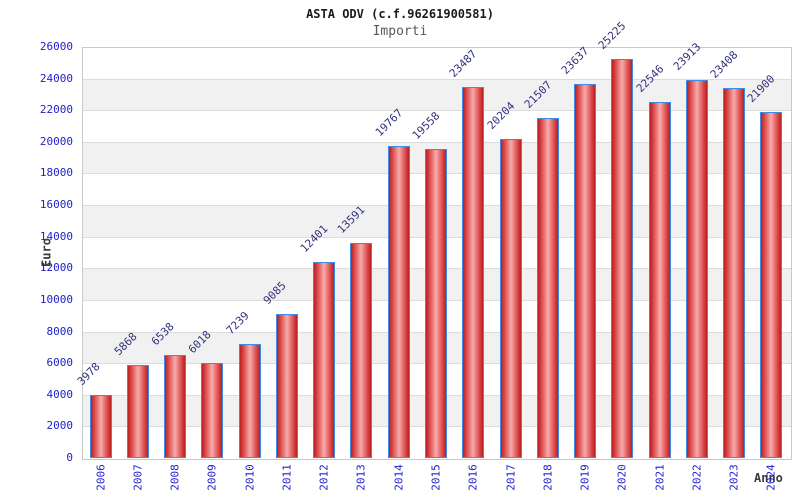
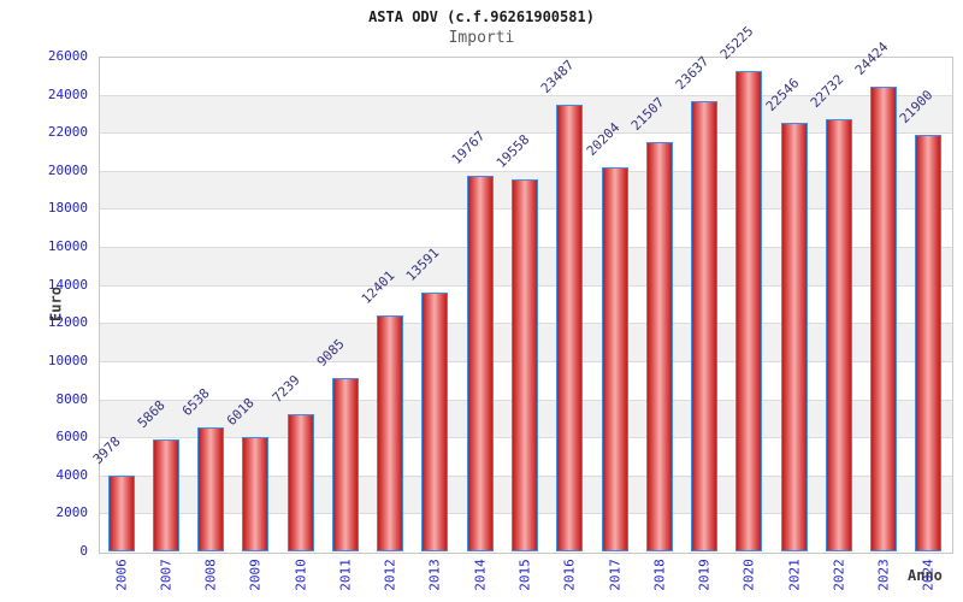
2022: 23913 -> 22732
2023: 23408 -> 24424
